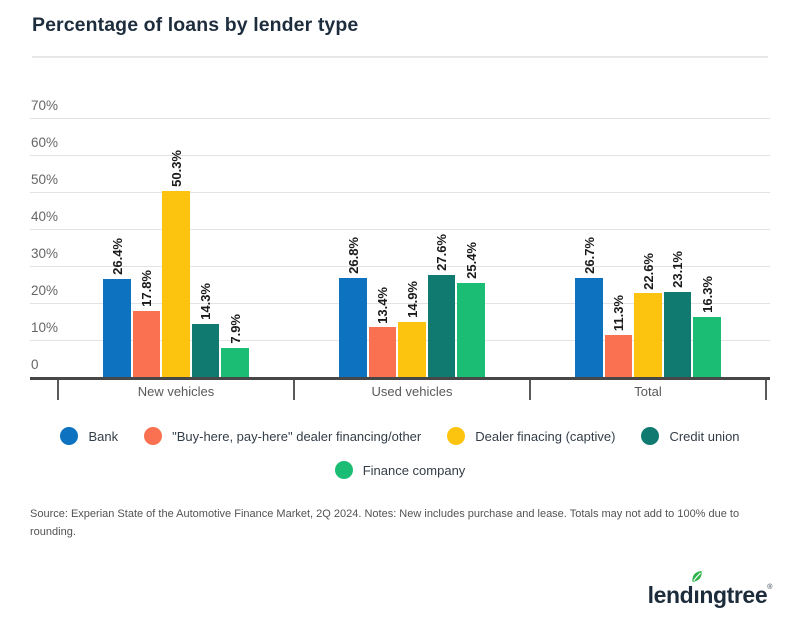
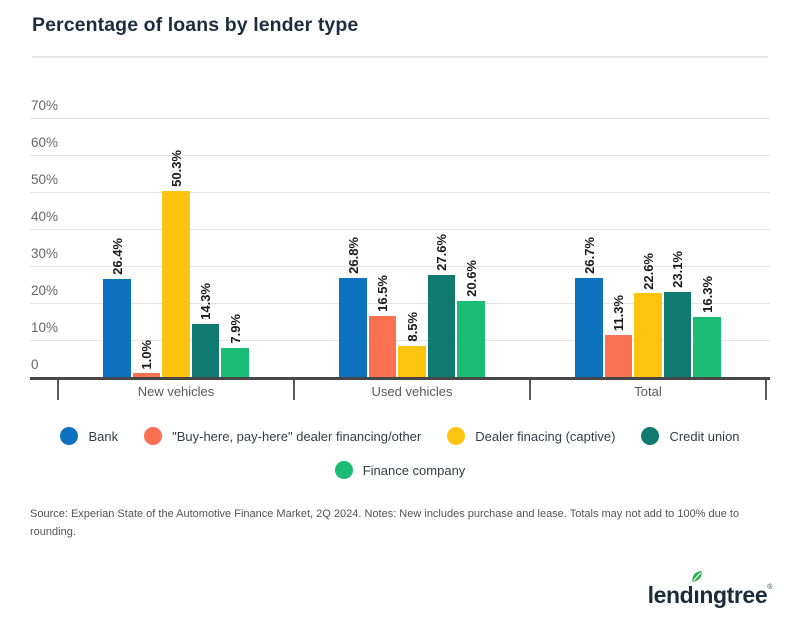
"Buy-here, pay-here" dealer financing/other/New vehicles: 17.8% -> 1.0%
"Buy-here, pay-here" dealer financing/other/Used vehicles: 13.4% -> 16.5%
Dealer finacing (captive)/Used vehicles: 14.9% -> 8.5%
Finance company/Used vehicles: 25.4% -> 20.6%
